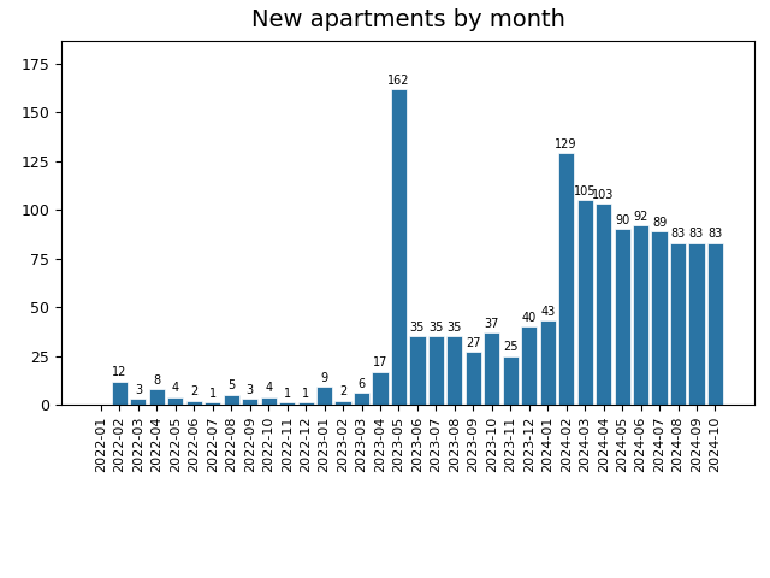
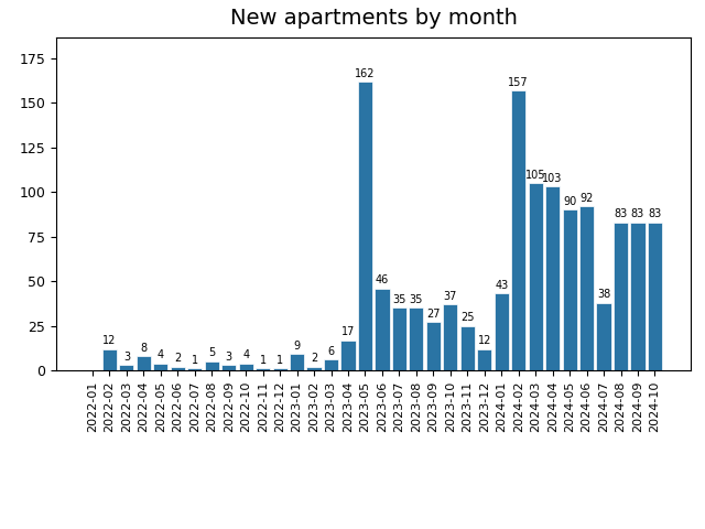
2023-06: 35 -> 46
2023-12: 40 -> 12
2024-02: 129 -> 157
2024-07: 89 -> 38
